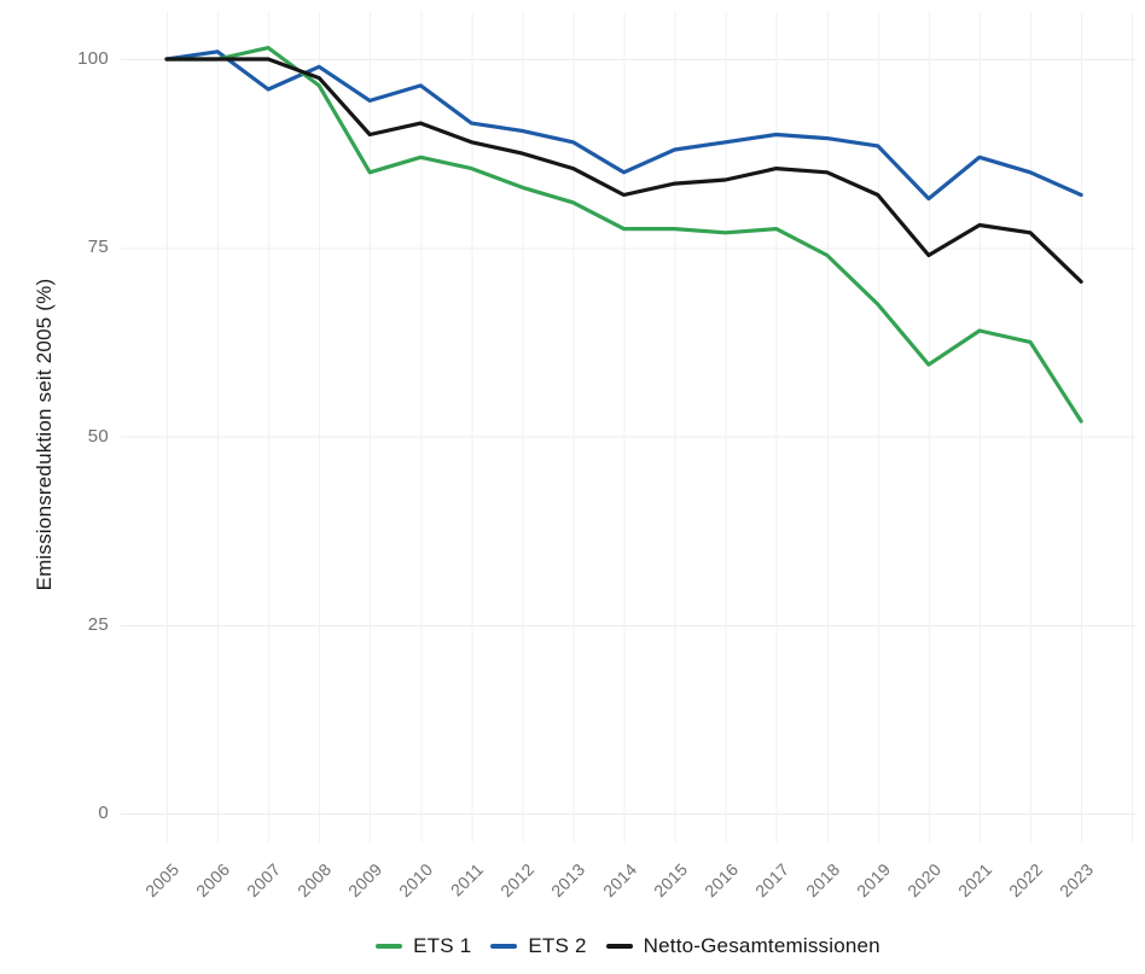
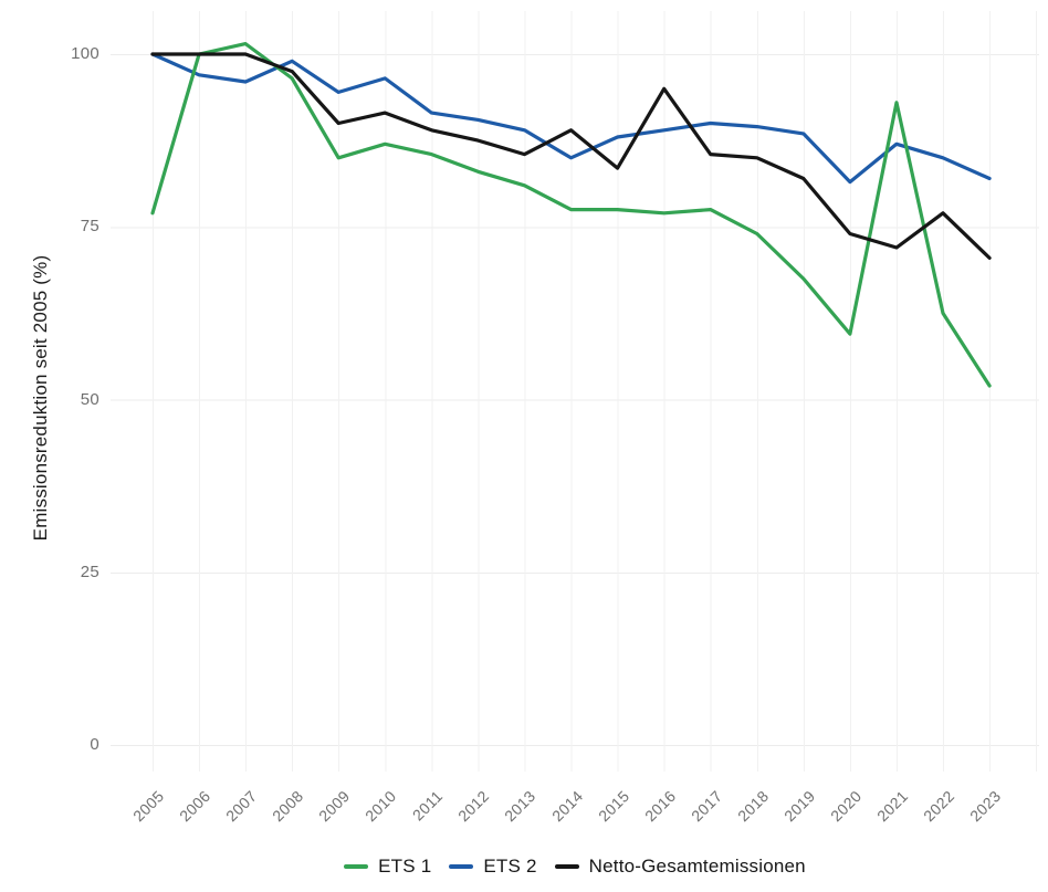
ETS 1/2005: 100 -> 77
ETS 2/2006: 101 -> 97
Netto-Gesamtemissionen/2014: 82 -> 89
Netto-Gesamtemissionen/2016: 84 -> 95
ETS 1/2021: 64 -> 93
Netto-Gesamtemissionen/2021: 78 -> 72
